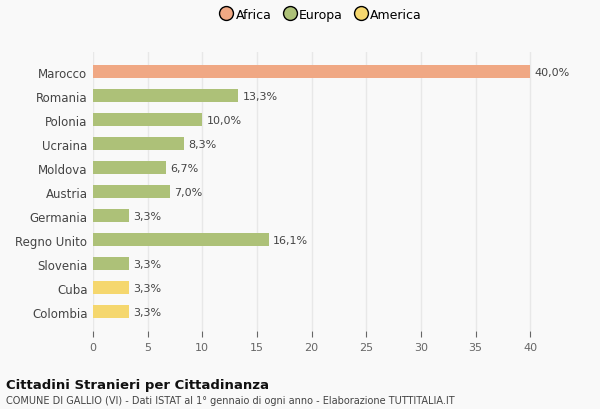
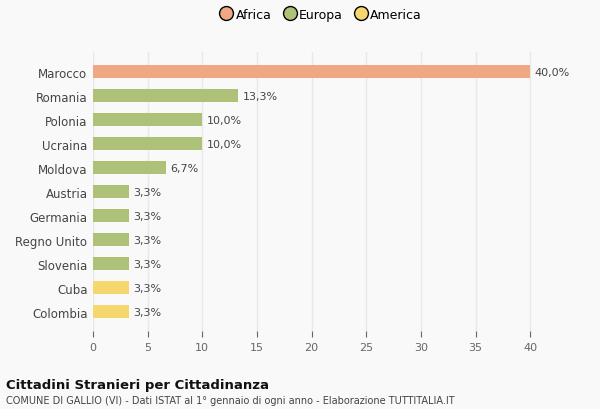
Ucraina: 8,3% -> 10,0%
Austria: 7,0% -> 3,3%
Regno Unito: 16,1% -> 3,3%
